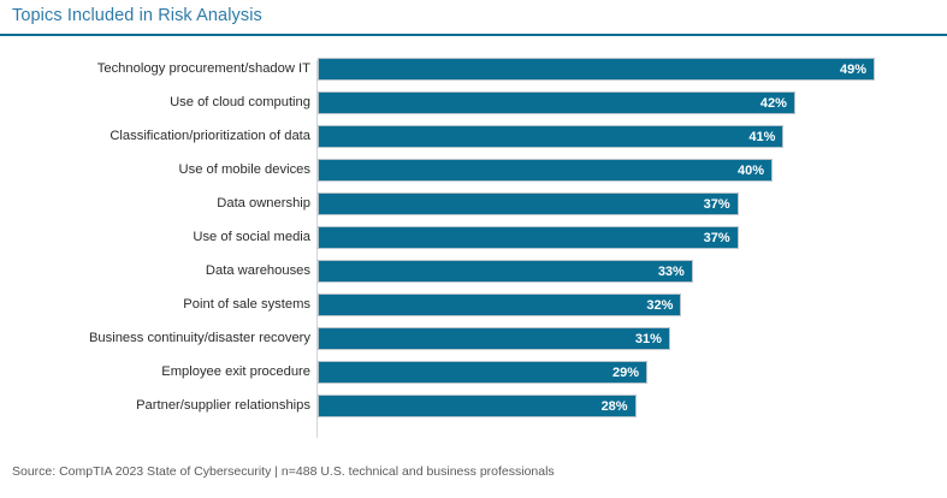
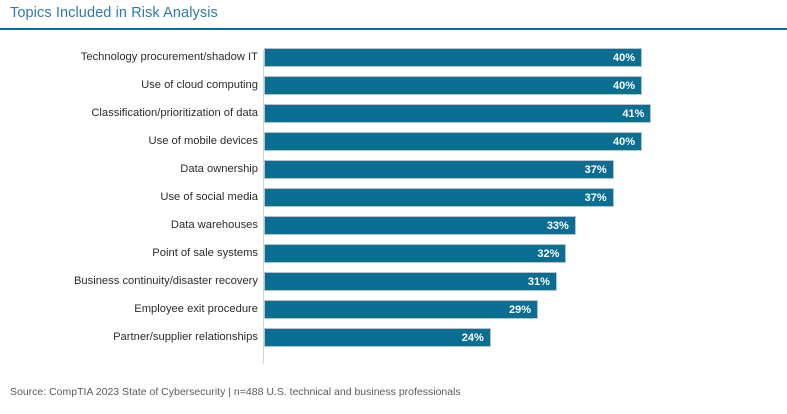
Technology procurement/shadow IT: 49% -> 40%
Use of cloud computing: 42% -> 40%
Partner/supplier relationships: 28% -> 24%
